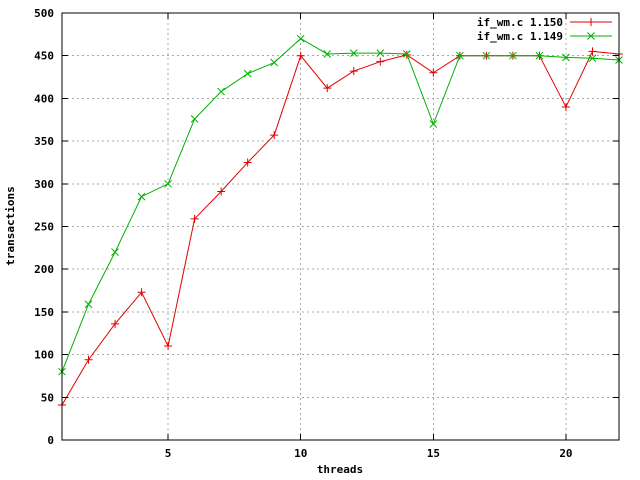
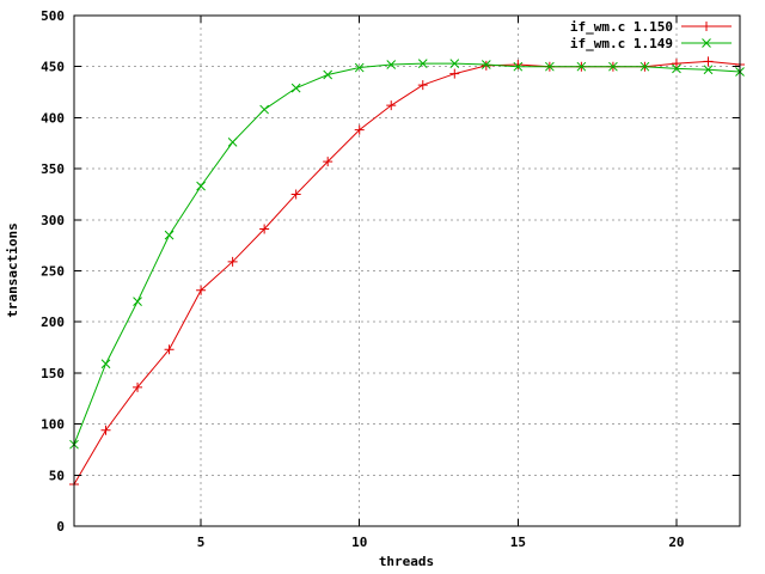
if_wm.c 1.150/5: 110 -> 230
if_wm.c 1.149/5: 300 -> 330
if_wm.c 1.150/10: 450 -> 390
if_wm.c 1.149/10: 470 -> 450
if_wm.c 1.150/15: 430 -> 450
if_wm.c 1.149/15: 370 -> 450
if_wm.c 1.150/20: 390 -> 450
